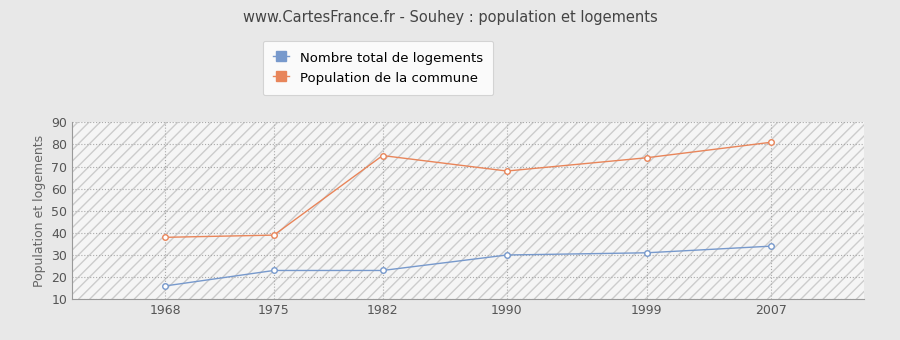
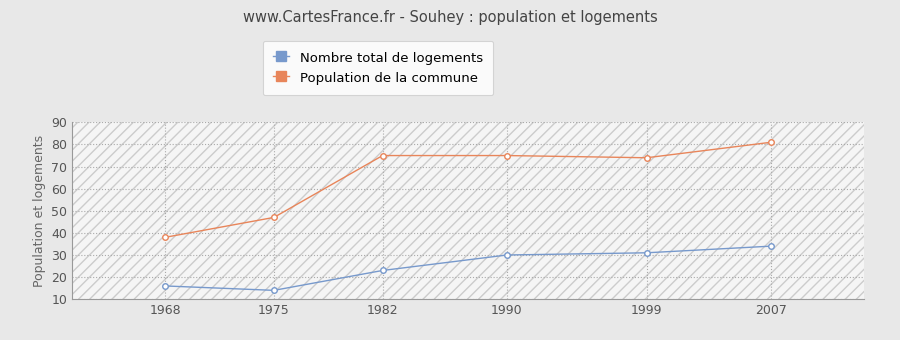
Nombre total de logements/1975: 23 -> 14
Population de la commune/1975: 39 -> 47
Population de la commune/1990: 68 -> 75
